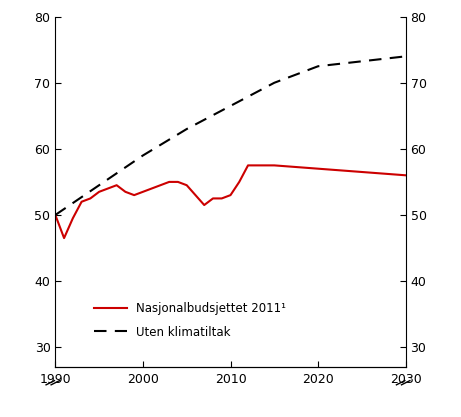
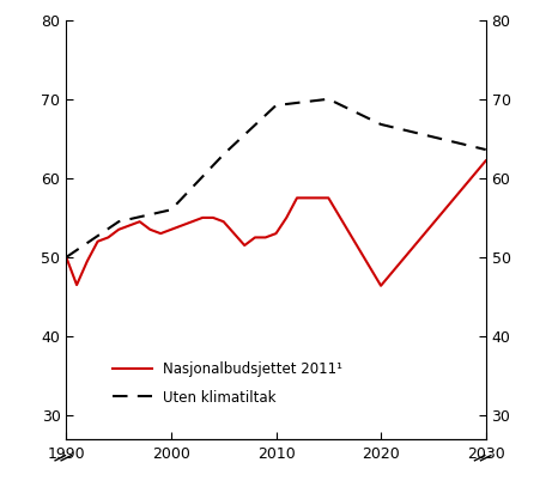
Uten klimatiltak/2000: 59.0 -> 56.0
Uten klimatiltak/2010: 66.5 -> 69.2
Nasjonalbudsjettet 2011¹/2020: 57.0 -> 46.4
Uten klimatiltak/2020: 72.5 -> 66.8
Nasjonalbudsjettet 2011¹/2030: 56.0 -> 62.2
Uten klimatiltak/2030: 74.0 -> 63.6
